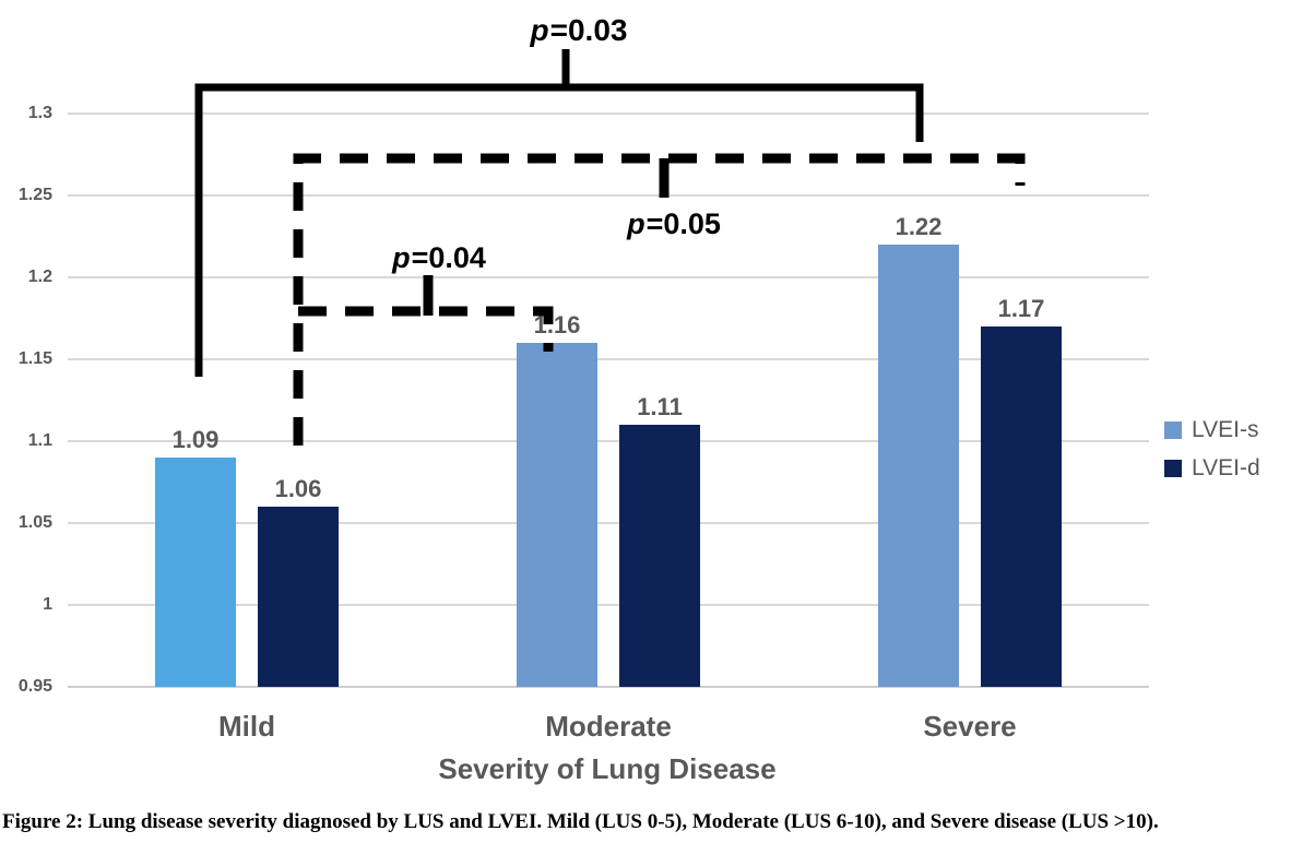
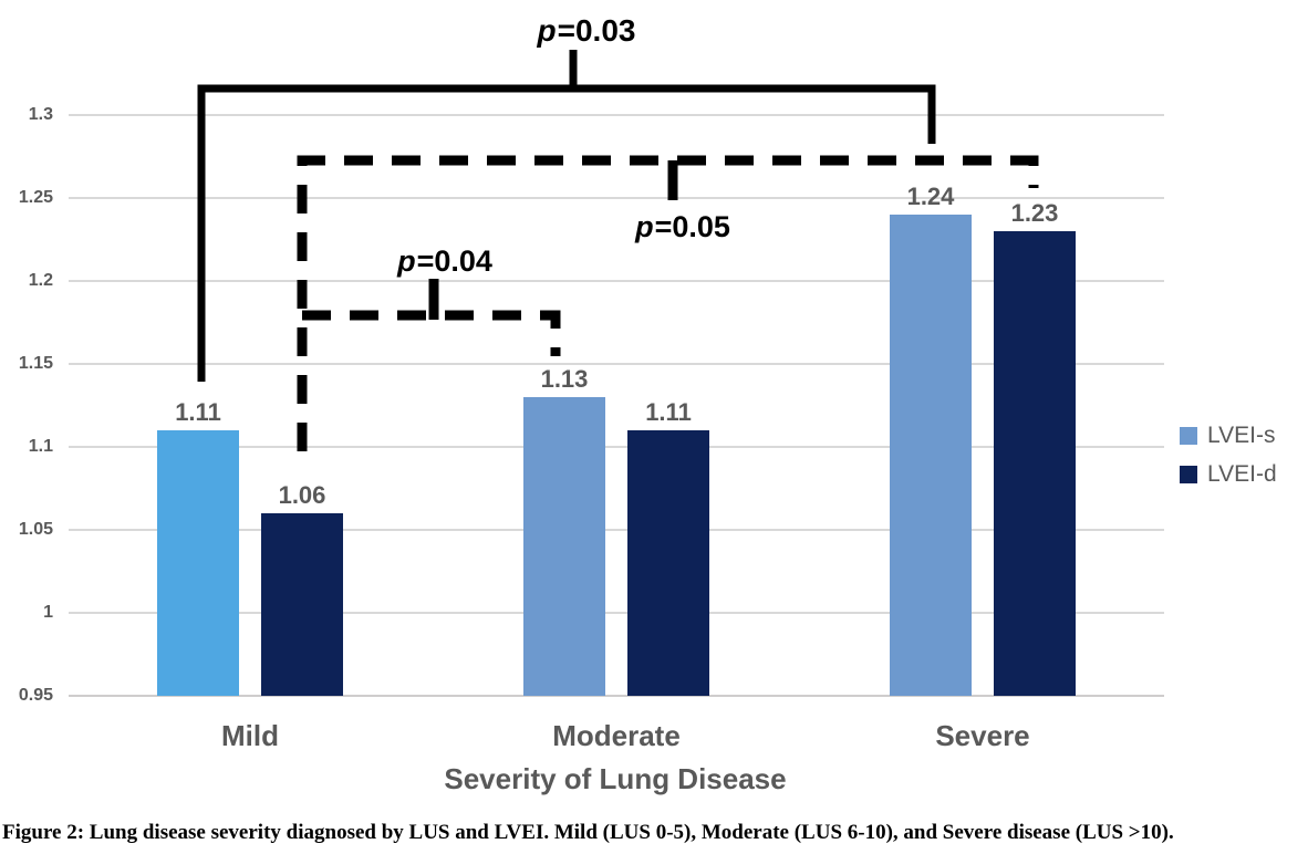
LVEI-s/Mild: 1.09 -> 1.11
LVEI-s/Moderate: 1.16 -> 1.13
LVEI-s/Severe: 1.22 -> 1.24
LVEI-d/Severe: 1.17 -> 1.23
